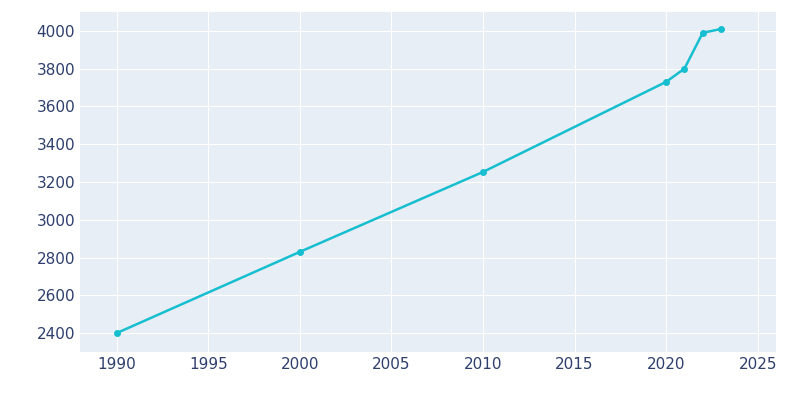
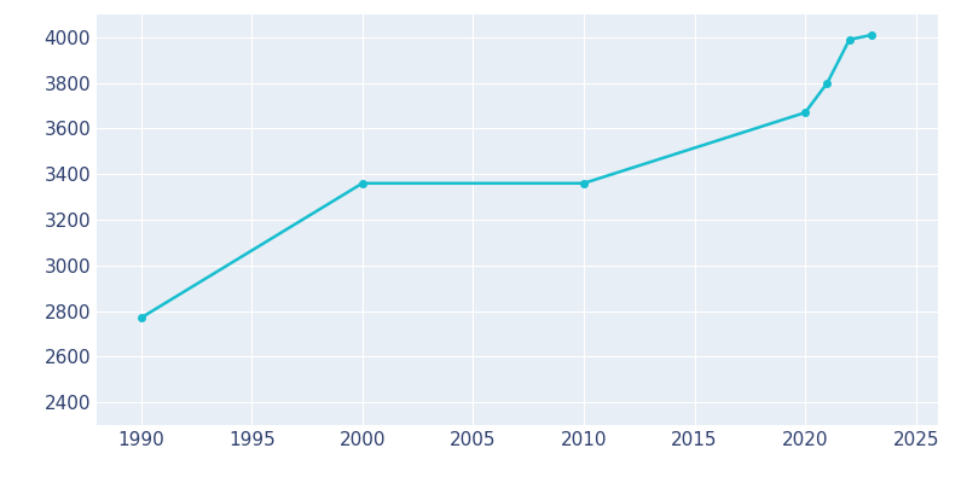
1990: 2400 -> 2770
2000: 2830 -> 3360
2010: 3250 -> 3360
2020: 3730 -> 3670
